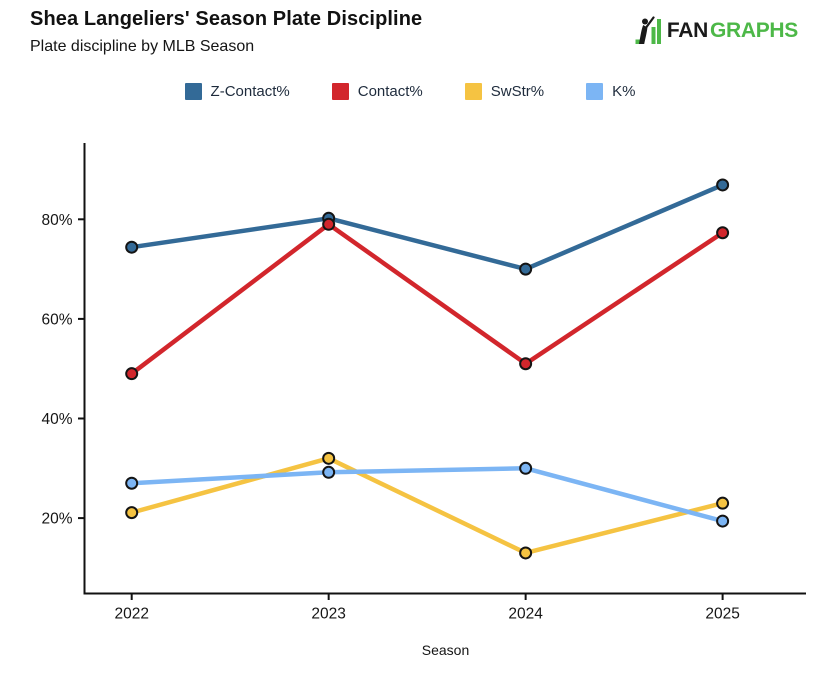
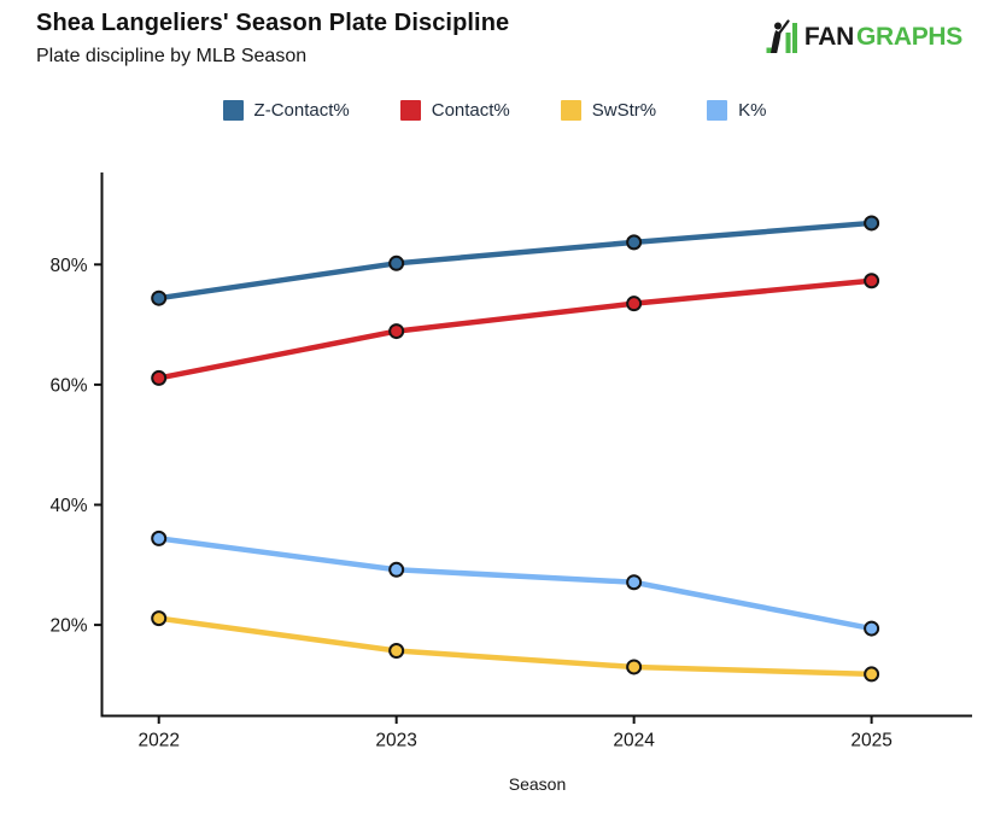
Contact%/2022: 49% -> 61%
K%/2022: 27% -> 34%
Contact%/2023: 79% -> 69%
SwStr%/2023: 32% -> 16%
Z-Contact%/2024: 70% -> 84%
Contact%/2024: 51% -> 74%
K%/2024: 30% -> 27%
SwStr%/2025: 23% -> 12%
